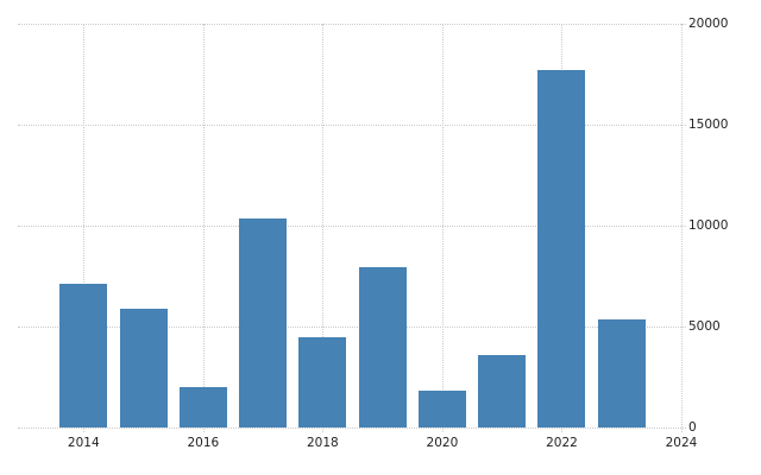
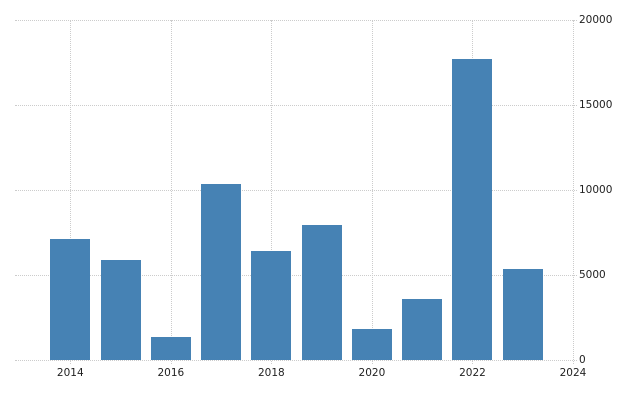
2016: 2000 -> 1300
2018: 4500 -> 6400
